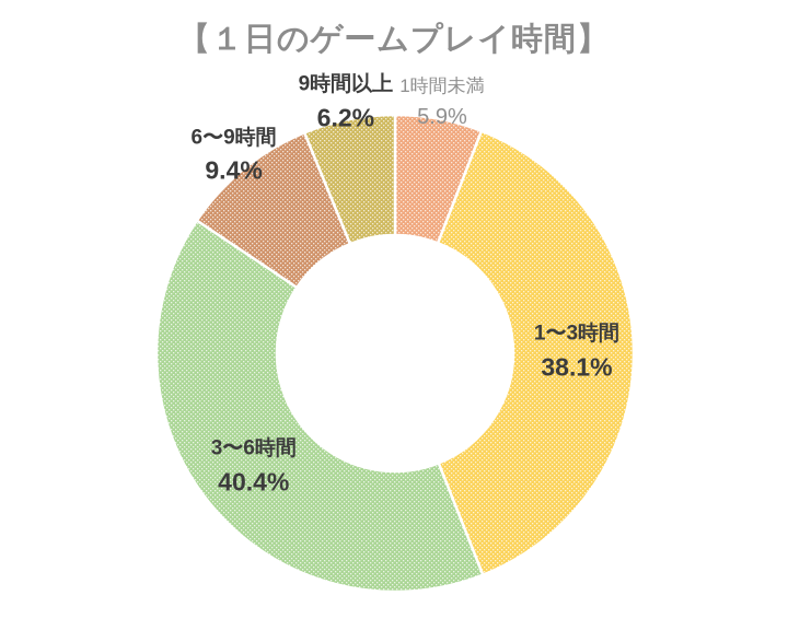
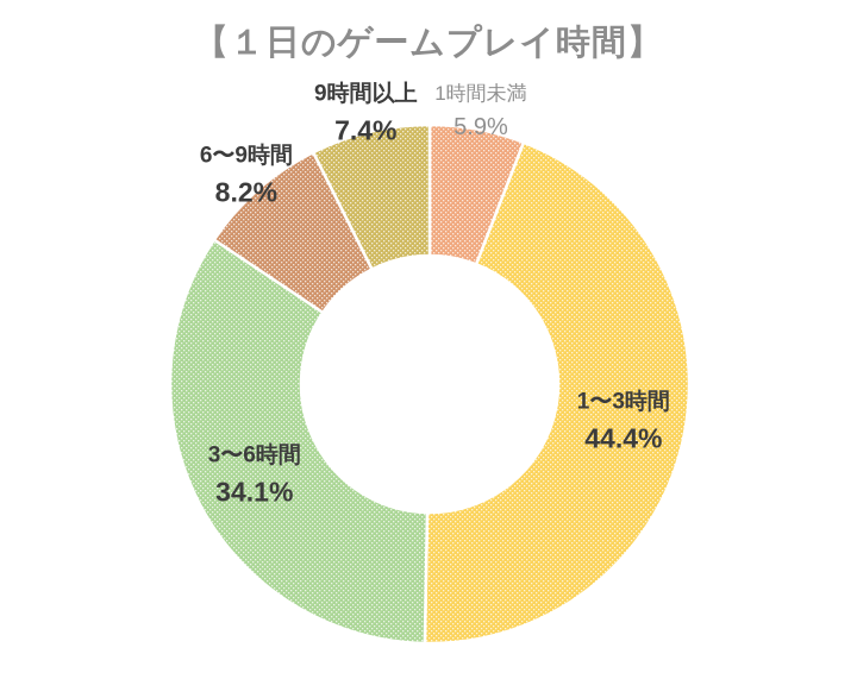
1〜3時間: 38.1% -> 44.4%
3〜6時間: 40.4% -> 34.1%
6〜9時間: 9.4% -> 8.2%
9時間以上: 6.2% -> 7.4%
